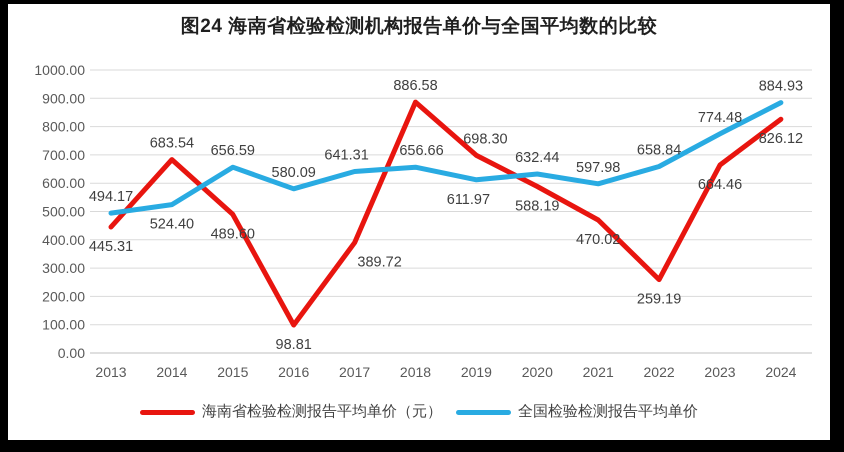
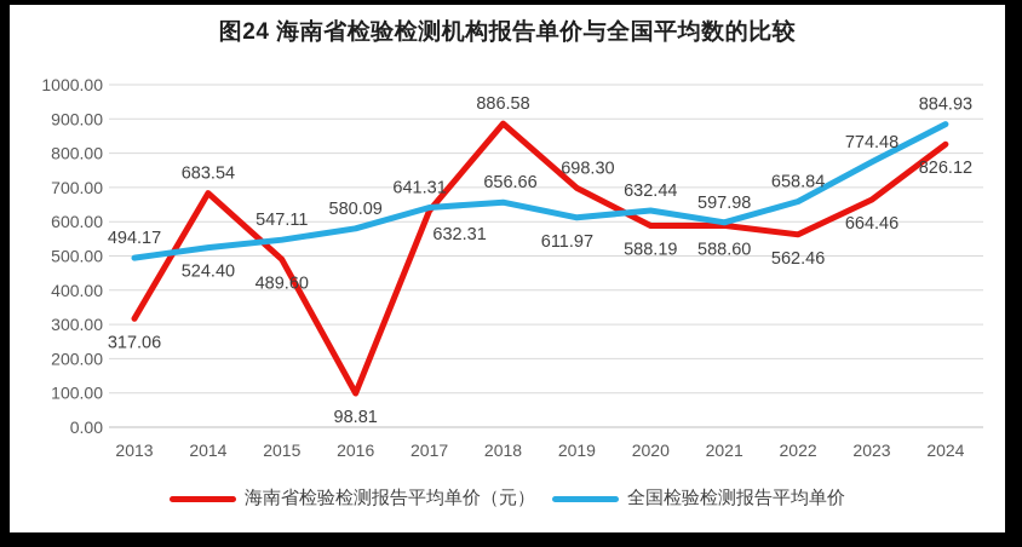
海南省检验检测报告平均单价（元）/2013: 445.31 -> 317.06
全国检验检测报告平均单价/2015: 656.59 -> 547.11
海南省检验检测报告平均单价（元）/2017: 389.72 -> 632.31
海南省检验检测报告平均单价（元）/2021: 470.02 -> 588.60
海南省检验检测报告平均单价（元）/2022: 259.19 -> 562.46
